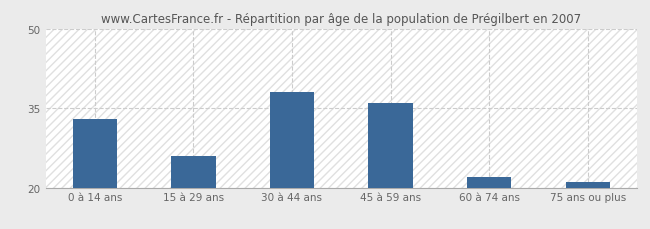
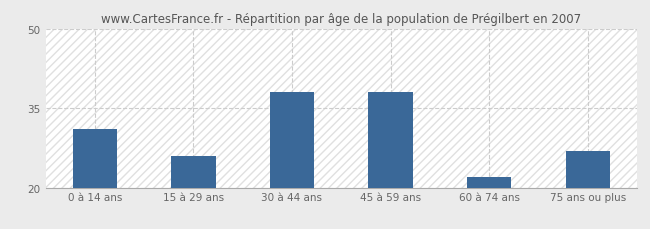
0 à 14 ans: 33 -> 31
45 à 59 ans: 36 -> 38
75 ans ou plus: 21 -> 27
